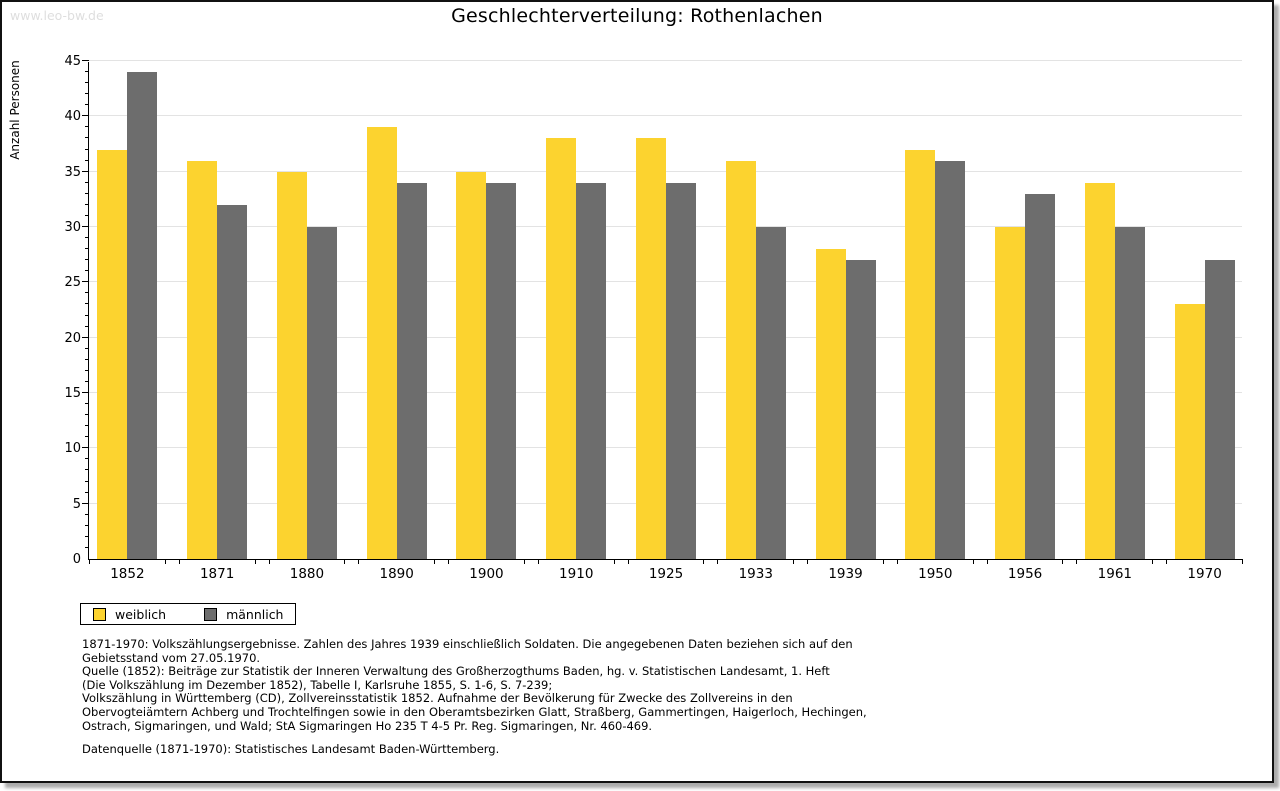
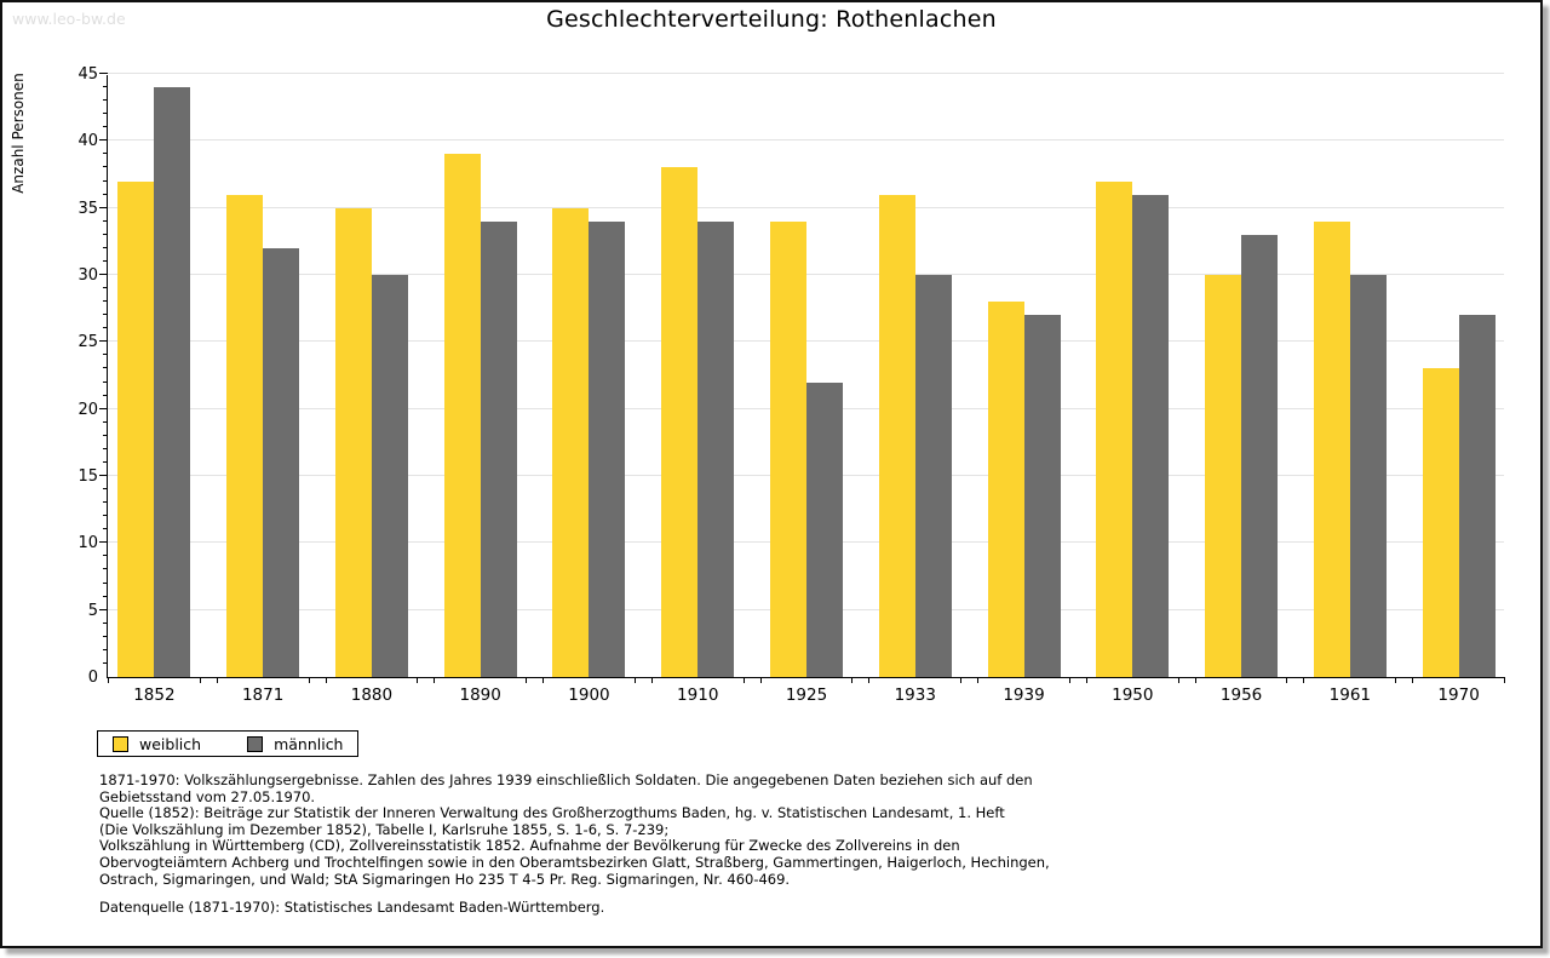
weiblich/1925: 38 -> 34
männlich/1925: 34 -> 22
